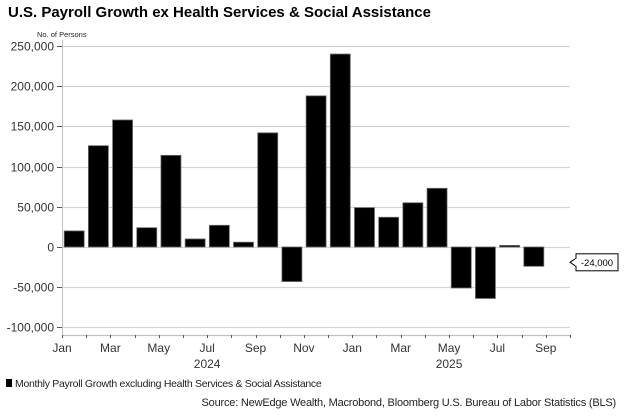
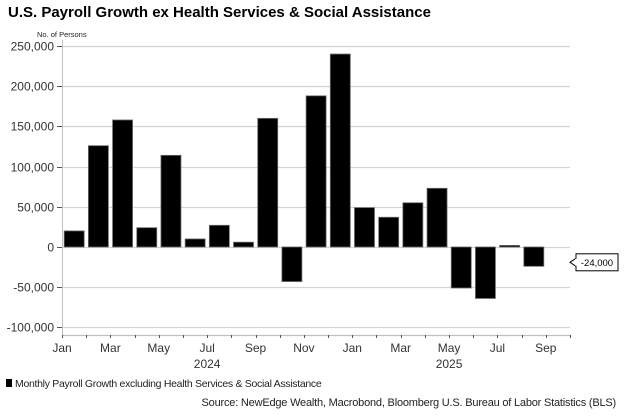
Sep 2024: 140000 -> 160000
